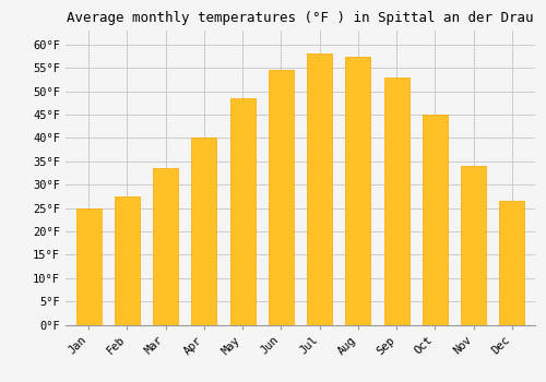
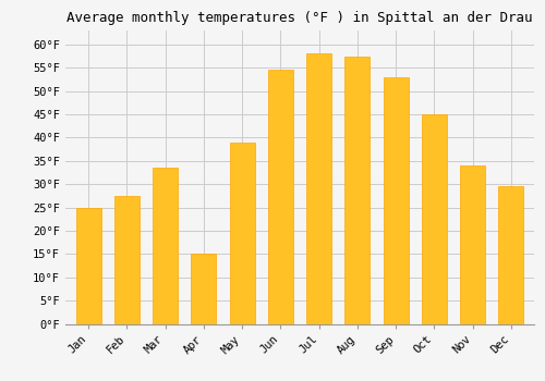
Apr: 40.0°F -> 15.0°F
May: 48.5°F -> 39.0°F
Dec: 26.5°F -> 29.5°F
